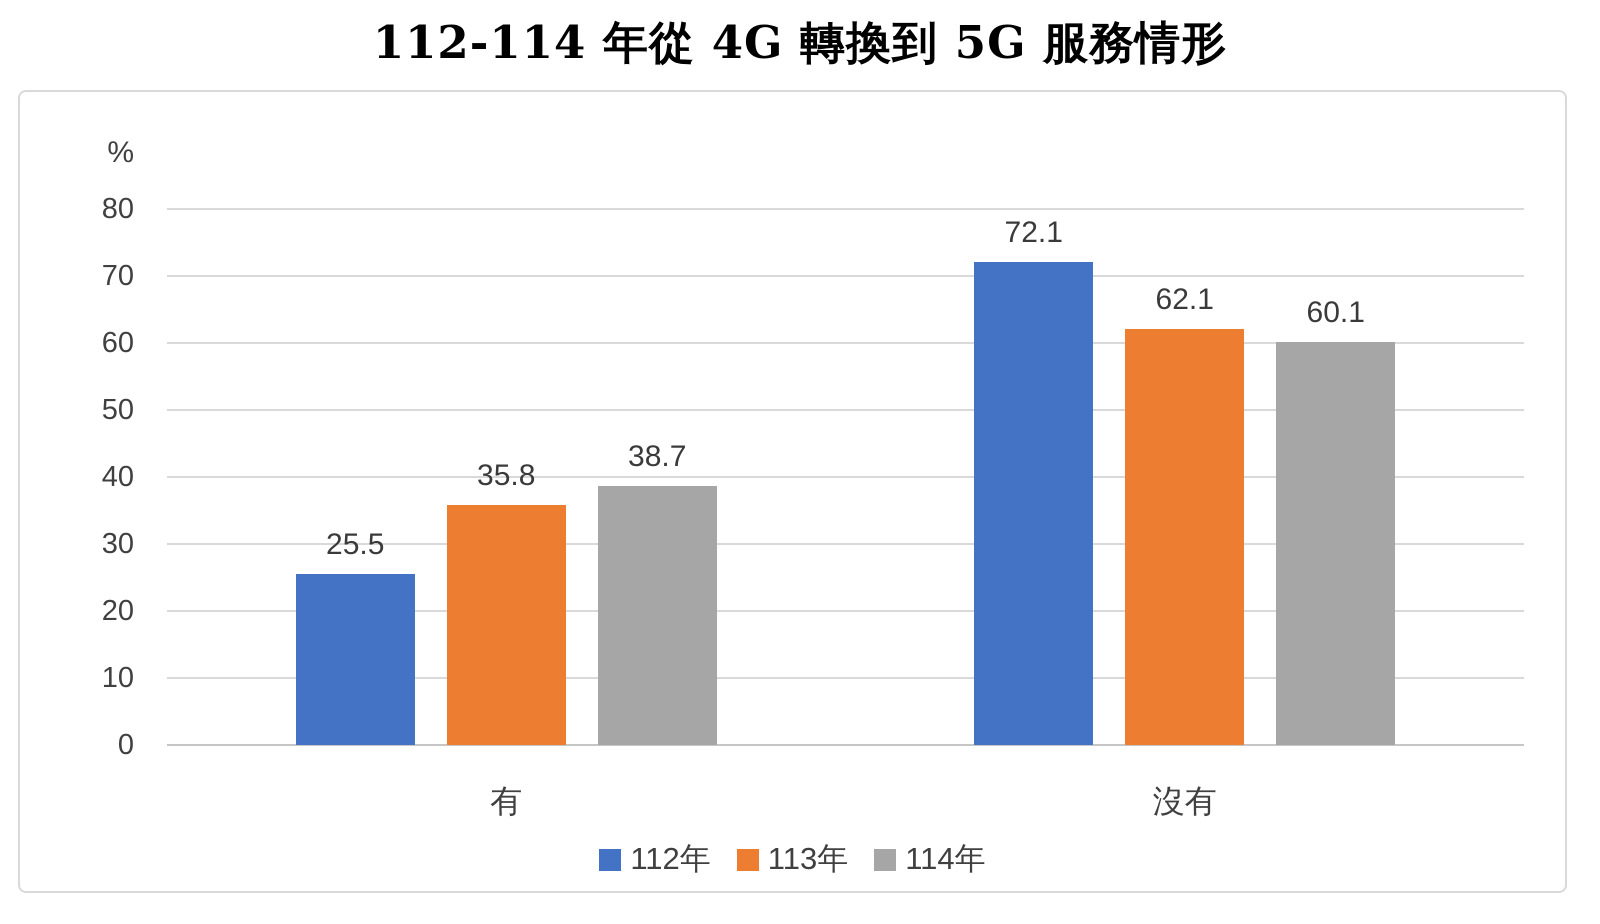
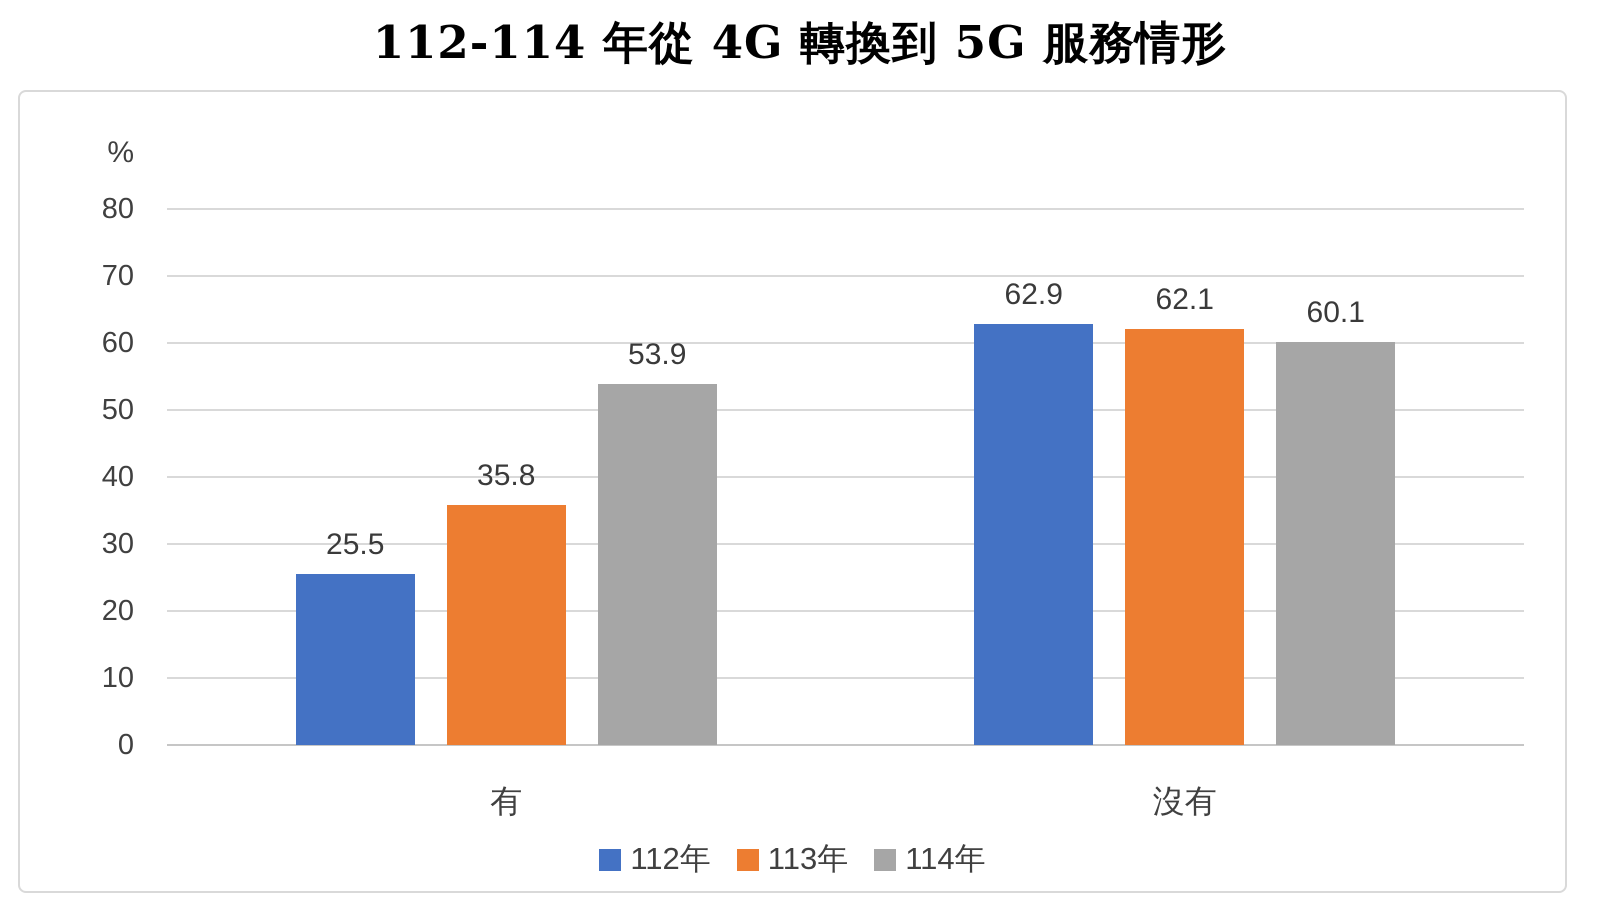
114年/有: 38.7 -> 53.9
112年/沒有: 72.1 -> 62.9
